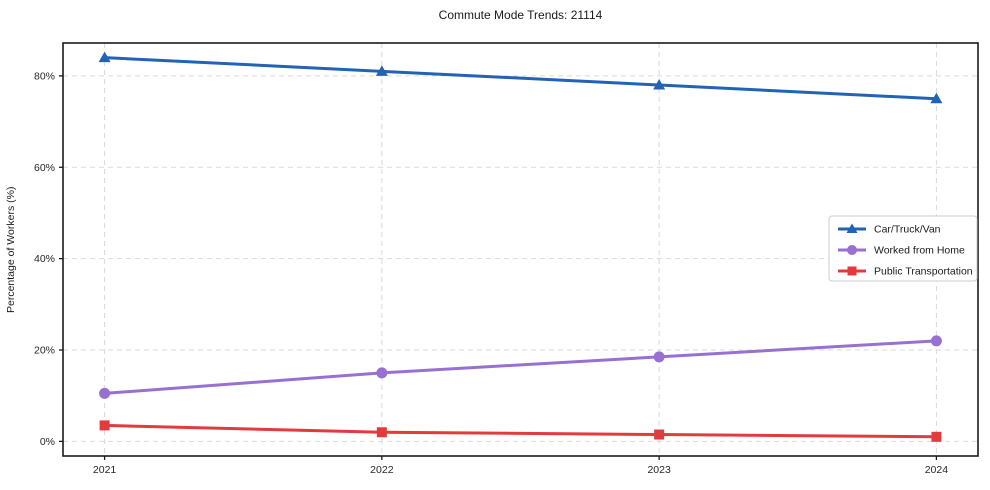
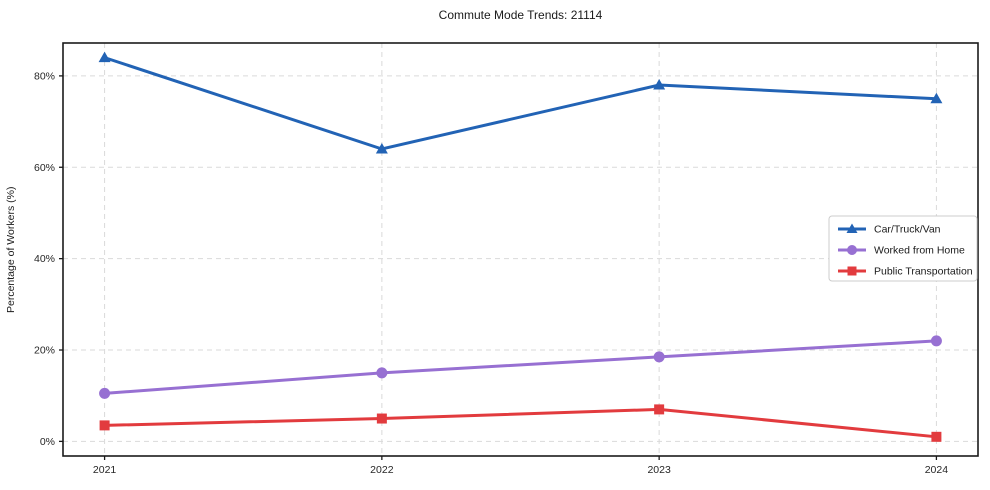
Car/Truck/Van/2022: 81% -> 64%
Public Transportation/2022: 2% -> 5%
Public Transportation/2023: 2% -> 7%
